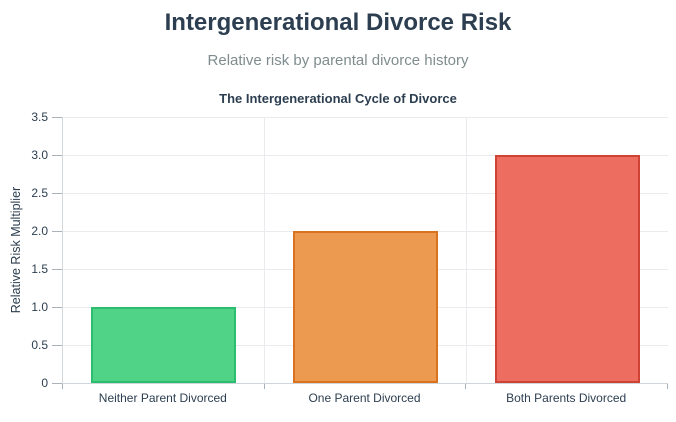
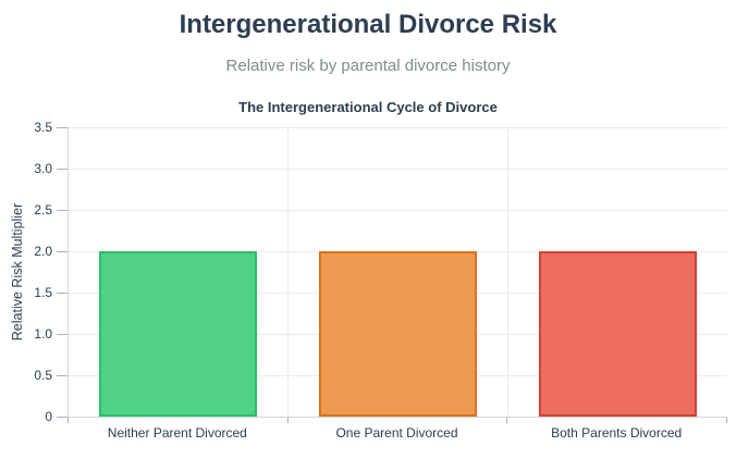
Neither Parent Divorced: 1 -> 2
Both Parents Divorced: 3 -> 2
